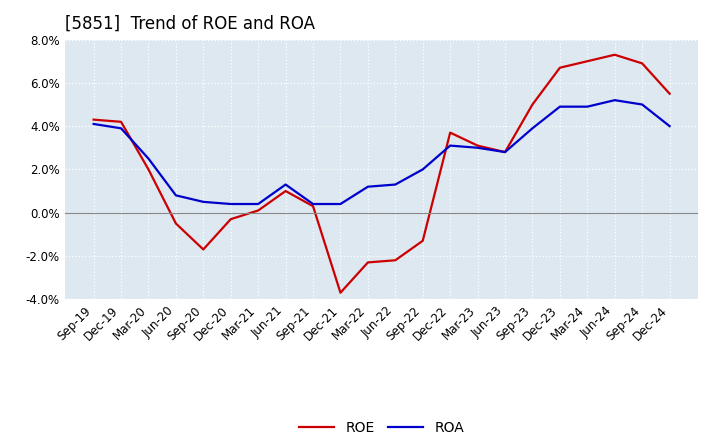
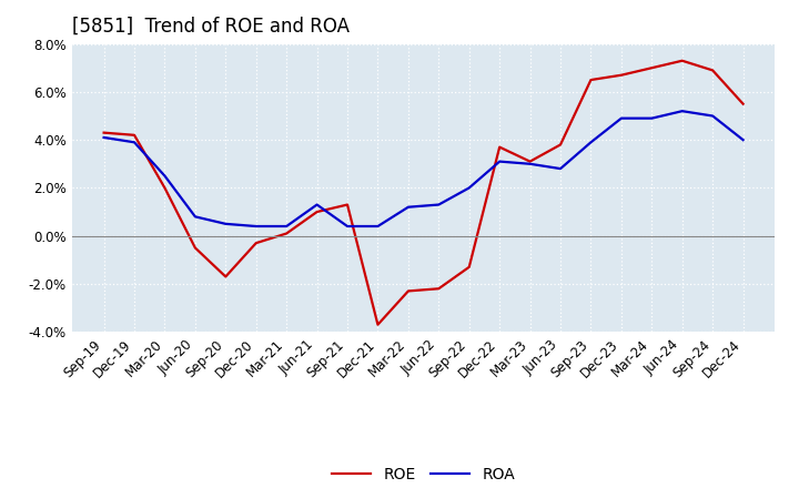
ROE/Sep-21: 0.3% -> 1.3%
ROE/Jun-23: 2.8% -> 3.8%
ROE/Sep-23: 5.0% -> 6.5%
